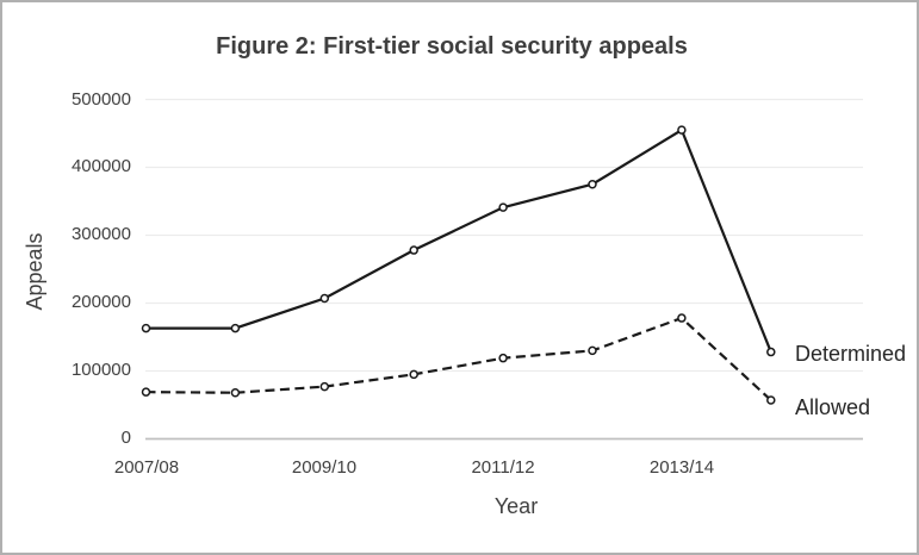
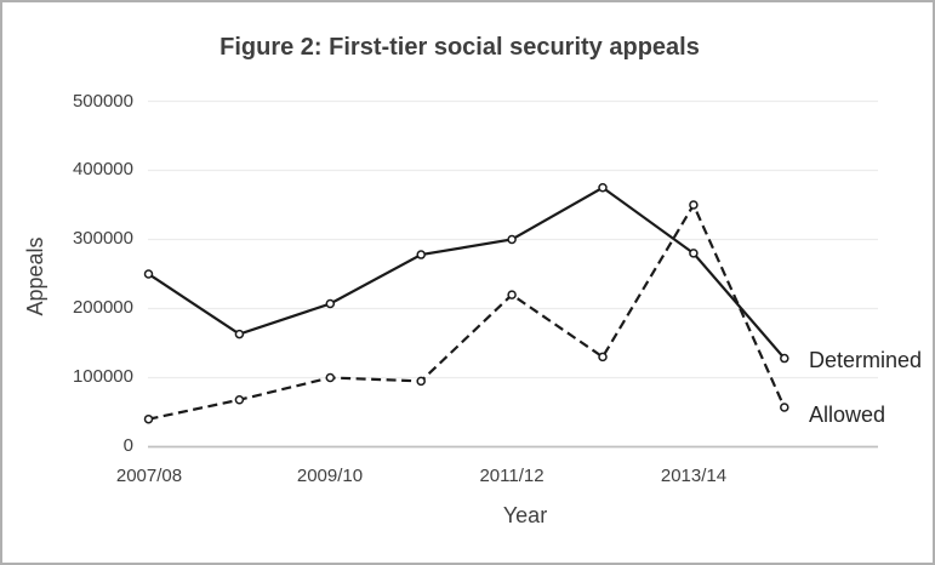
Determined/2007/08: 160000 -> 250000
Allowed/2007/08: 70000 -> 40000
Allowed/2009/10: 80000 -> 100000
Determined/2011/12: 340000 -> 300000
Allowed/2011/12: 120000 -> 220000
Determined/2013/14: 460000 -> 280000
Allowed/2013/14: 180000 -> 350000
